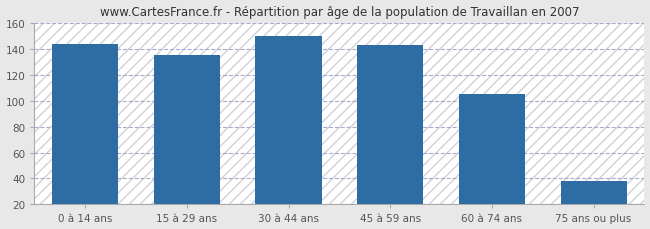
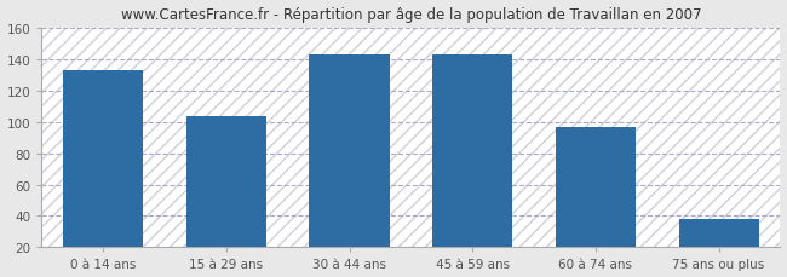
0 à 14 ans: 144 -> 133
15 à 29 ans: 135 -> 104
30 à 44 ans: 150 -> 143
60 à 74 ans: 105 -> 97
